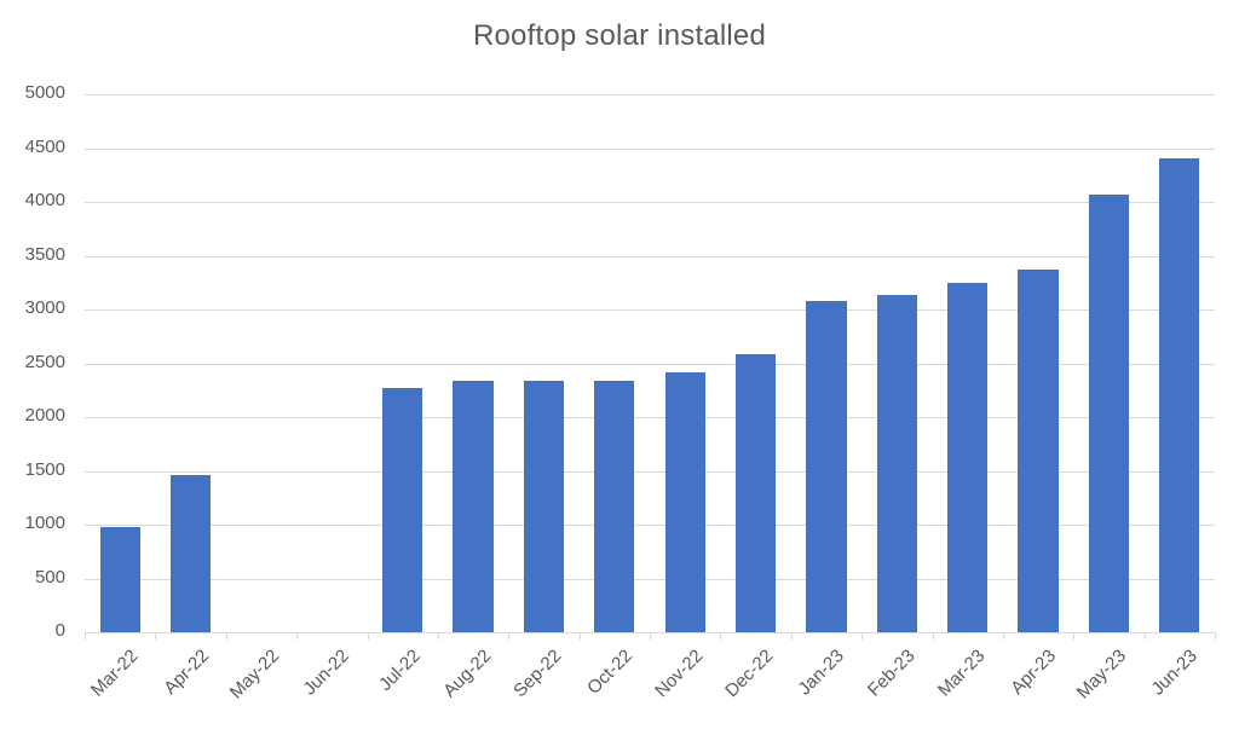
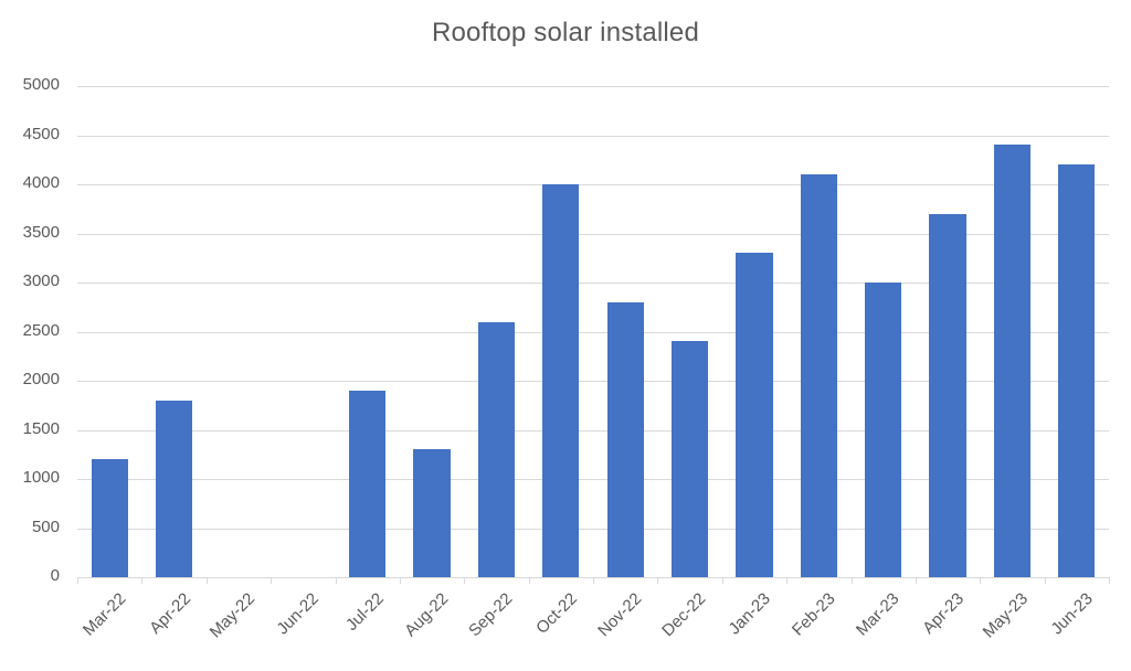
Mar-22: 1000 -> 1200
Apr-22: 1500 -> 1800
Jul-22: 2300 -> 1900
Aug-22: 2300 -> 1300
Sep-22: 2300 -> 2600
Oct-22: 2300 -> 4000
Nov-22: 2400 -> 2800
Dec-22: 2600 -> 2400
Jan-23: 3100 -> 3300
Feb-23: 3100 -> 4100
Mar-23: 3200 -> 3000
Apr-23: 3400 -> 3700
May-23: 4100 -> 4400
Jun-23: 4400 -> 4200
